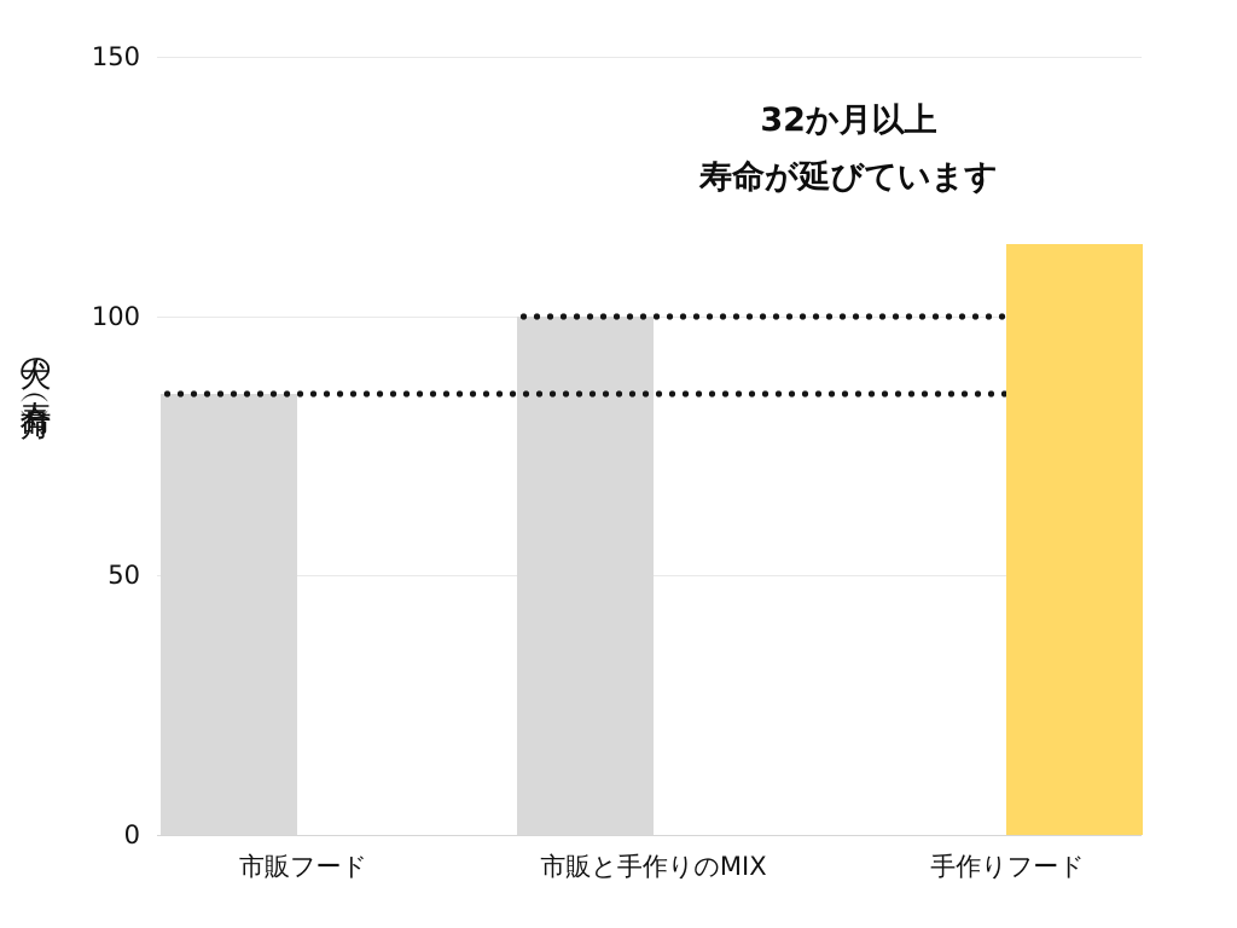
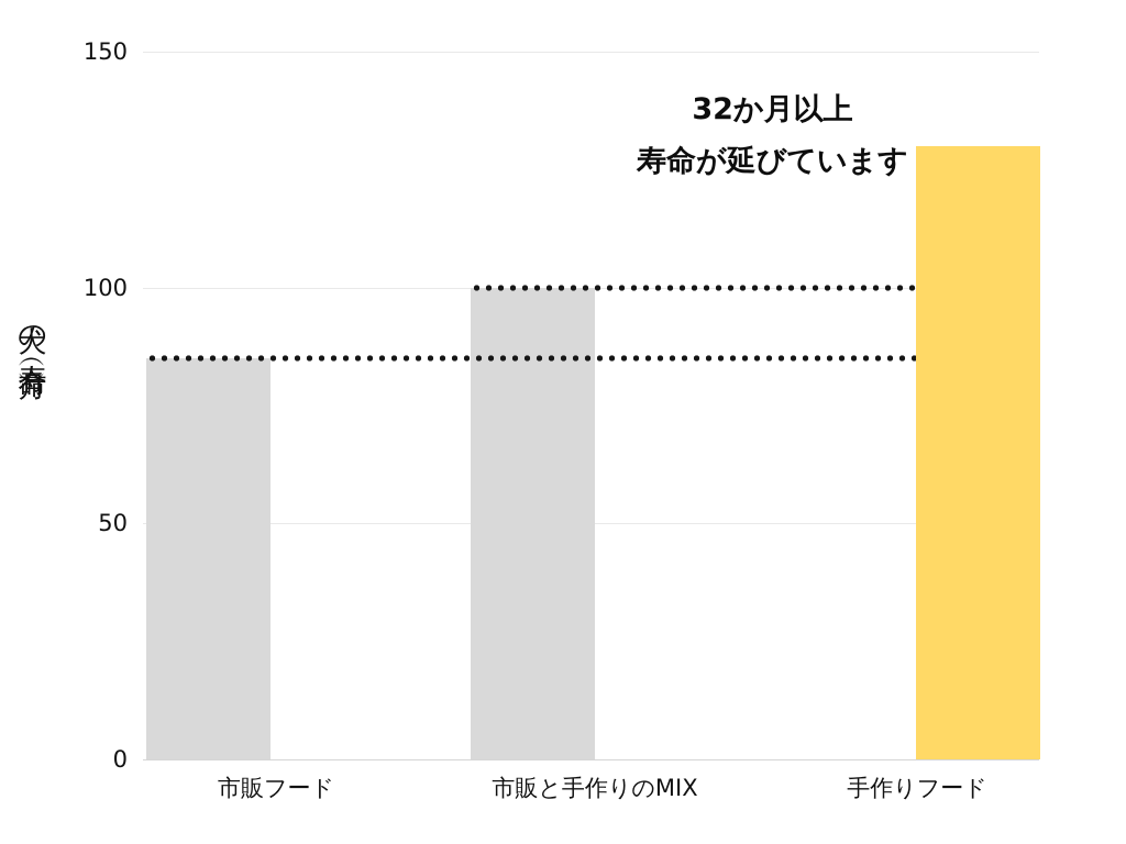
手作りフード: 114 -> 130
